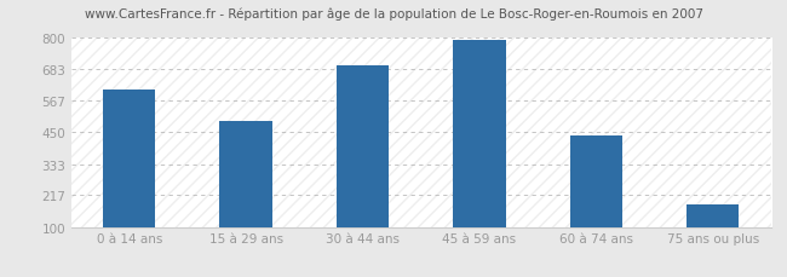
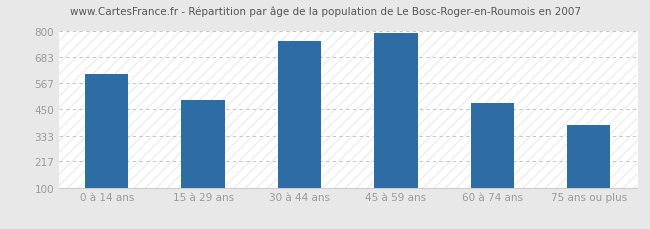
30 à 44 ans: 700 -> 755
60 à 74 ans: 440 -> 480
75 ans ou plus: 183 -> 380
